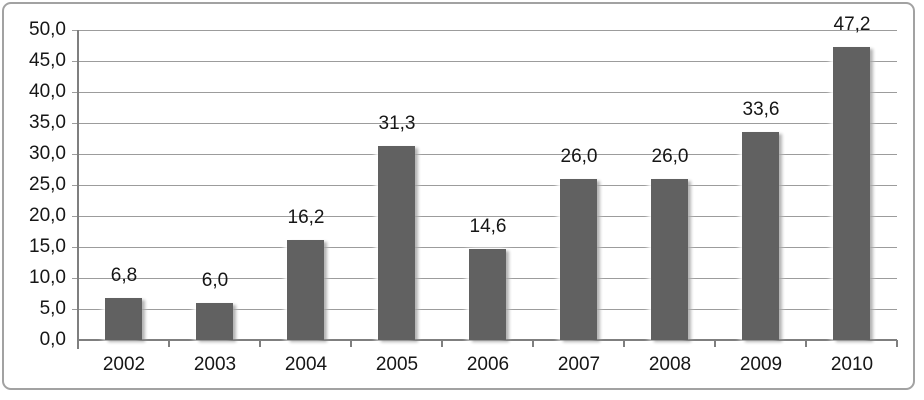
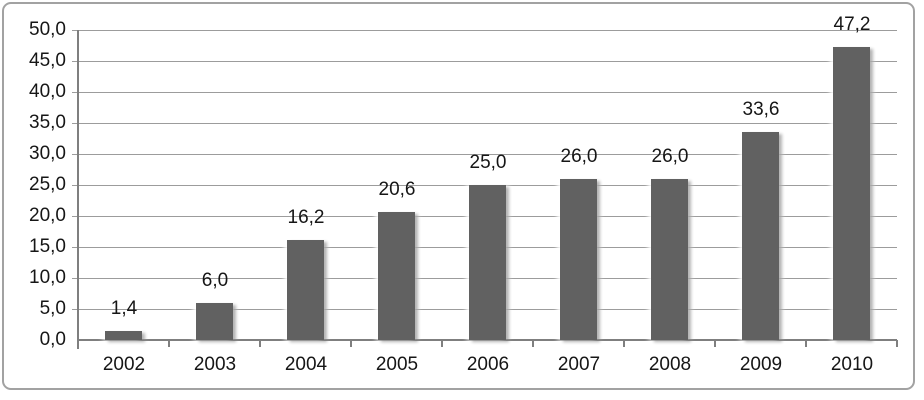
2002: 6,8 -> 1,4
2005: 31,3 -> 20,6
2006: 14,6 -> 25,0
